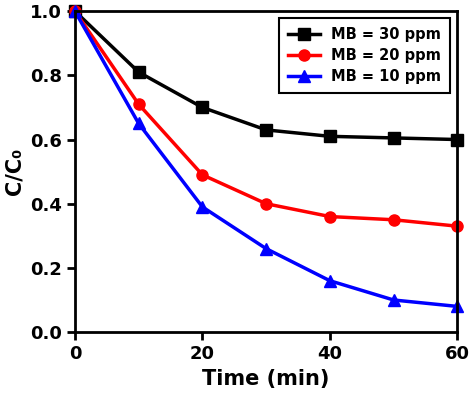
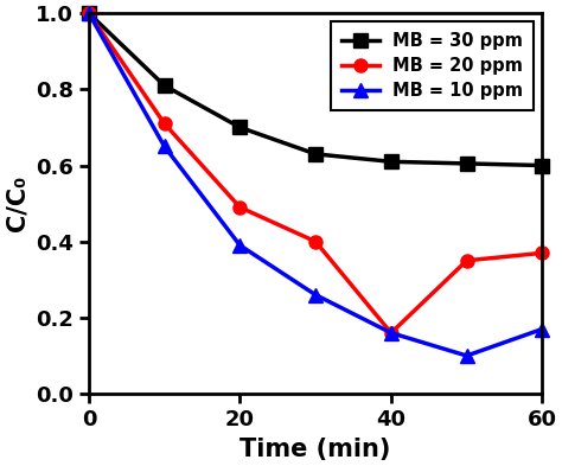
MB = 20 ppm/40: 0.36 -> 0.16
MB = 20 ppm/60: 0.33 -> 0.37
MB = 10 ppm/60: 0.08 -> 0.17
